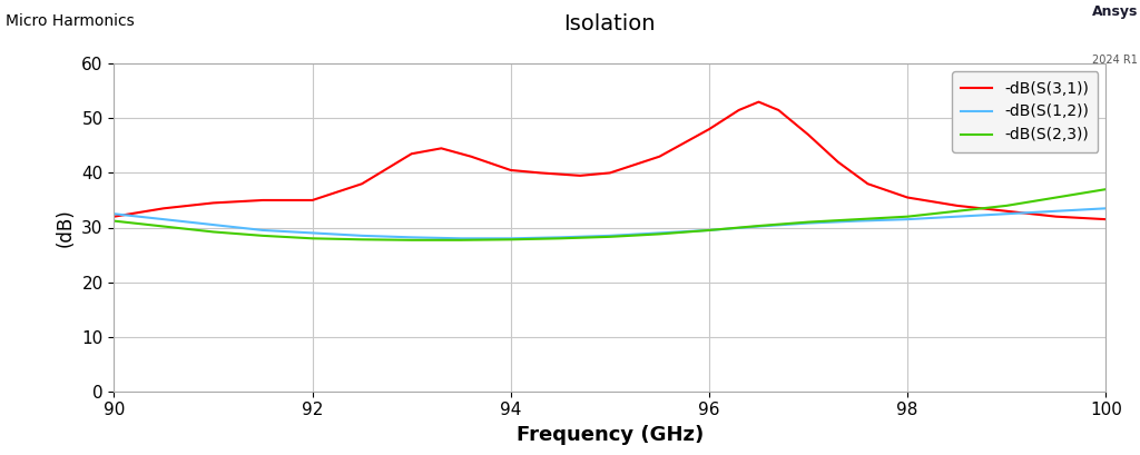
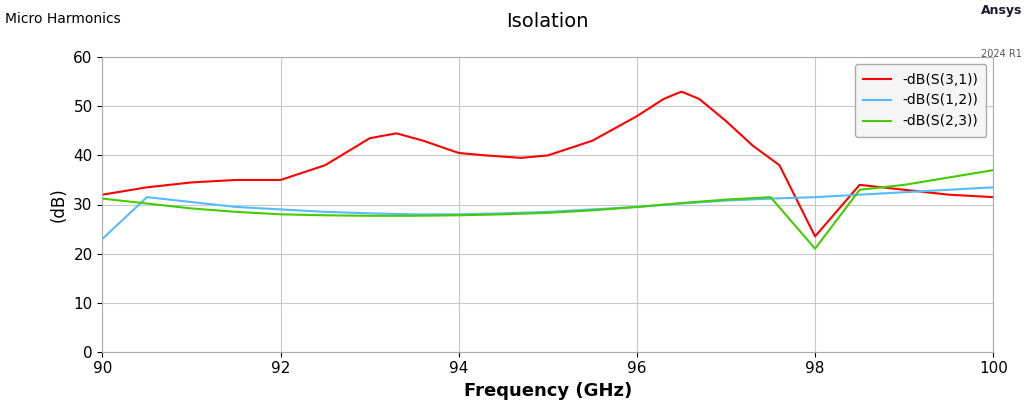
-dB(S(1,2))/90: 32.5 -> 23.0
-dB(S(3,1))/98: 35.5 -> 23.5
-dB(S(2,3))/98: 32.0 -> 21.0
